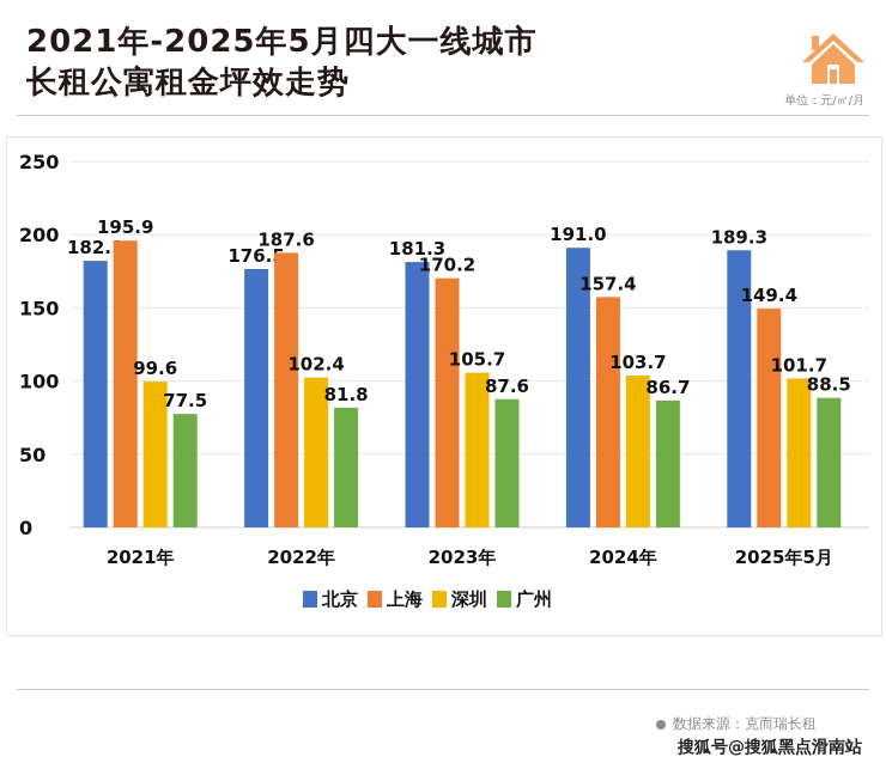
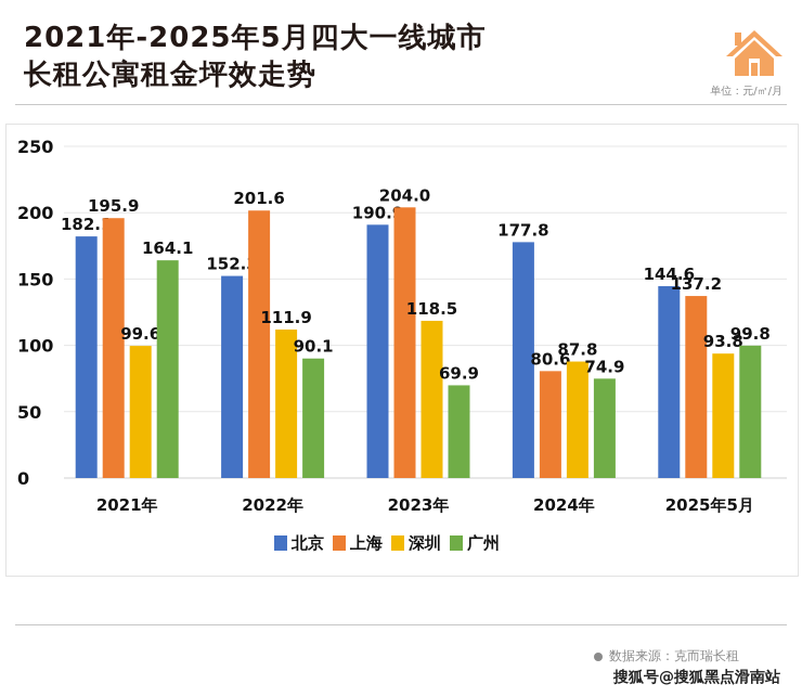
广州/2021年: 77.5 -> 164.1
北京/2022年: 176.5 -> 152.3
上海/2022年: 187.6 -> 201.6
深圳/2022年: 102.4 -> 111.9
广州/2022年: 81.8 -> 90.1
北京/2023年: 181.3 -> 190.9
上海/2023年: 170.2 -> 204.0
深圳/2023年: 105.7 -> 118.5
广州/2023年: 87.6 -> 69.9
北京/2024年: 191.0 -> 177.8
上海/2024年: 157.4 -> 80.6
深圳/2024年: 103.7 -> 87.8
广州/2024年: 86.7 -> 74.9
北京/2025年5月: 189.3 -> 144.6
上海/2025年5月: 149.4 -> 137.2
深圳/2025年5月: 101.7 -> 93.8
广州/2025年5月: 88.5 -> 99.8
